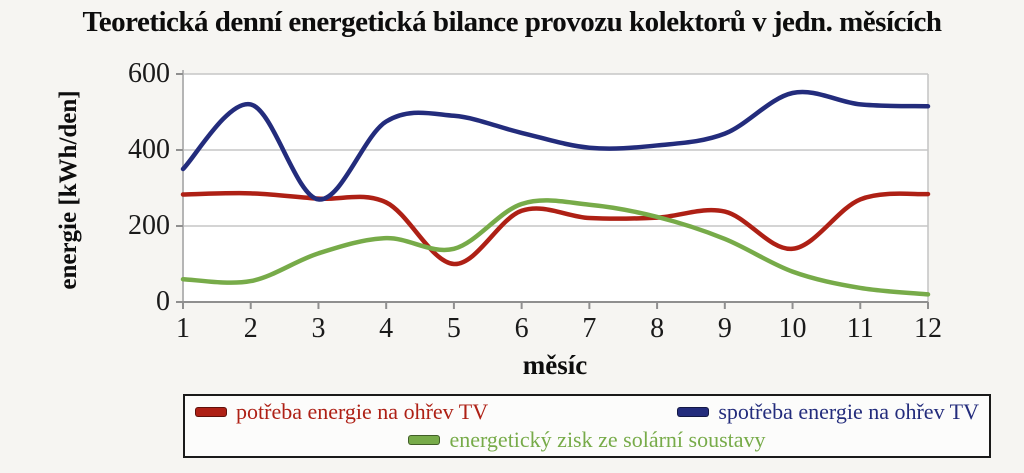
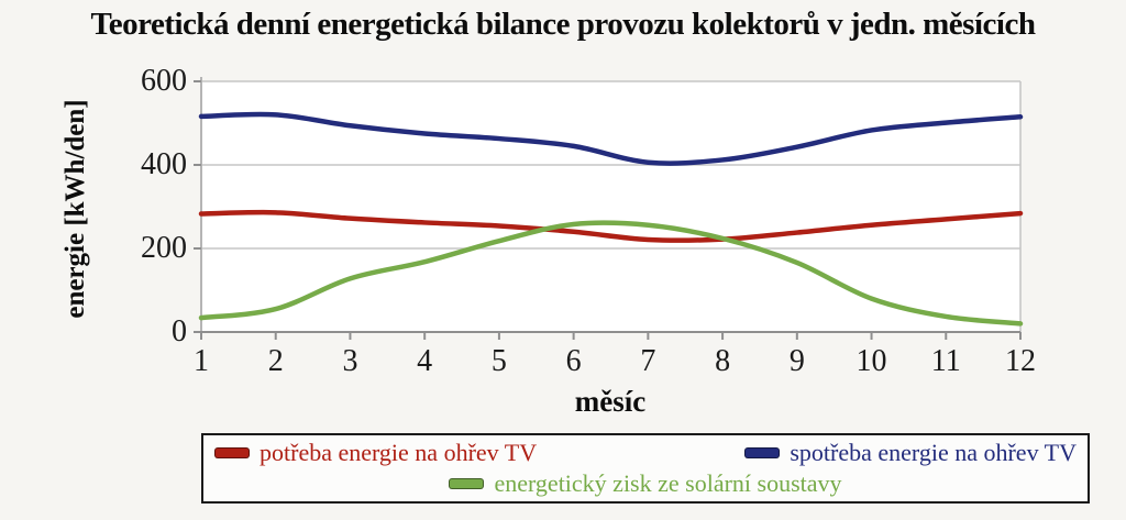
spotřeba energie na ohřev TV/1: 350 -> 520
energetický zisk ze solární soustavy/1: 60 -> 30
spotřeba energie na ohřev TV/3: 270 -> 490
potřeba energie na ohřev TV/5: 100 -> 250
spotřeba energie na ohřev TV/5: 490 -> 460
energetický zisk ze solární soustavy/5: 140 -> 220
potřeba energie na ohřev TV/10: 140 -> 260
spotřeba energie na ohřev TV/10: 550 -> 480
spotřeba energie na ohřev TV/11: 520 -> 500
